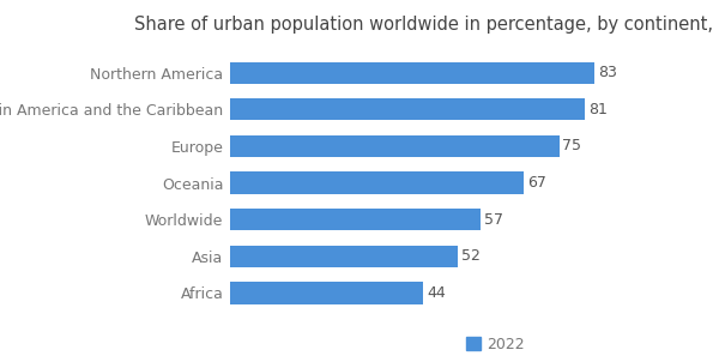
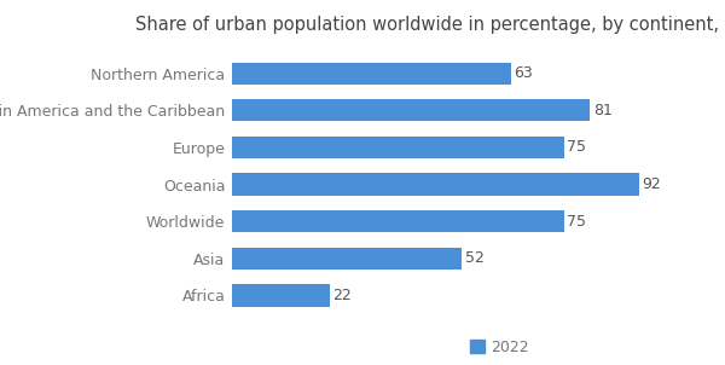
Northern America: 83 -> 63
Oceania: 67 -> 92
Worldwide: 57 -> 75
Africa: 44 -> 22
